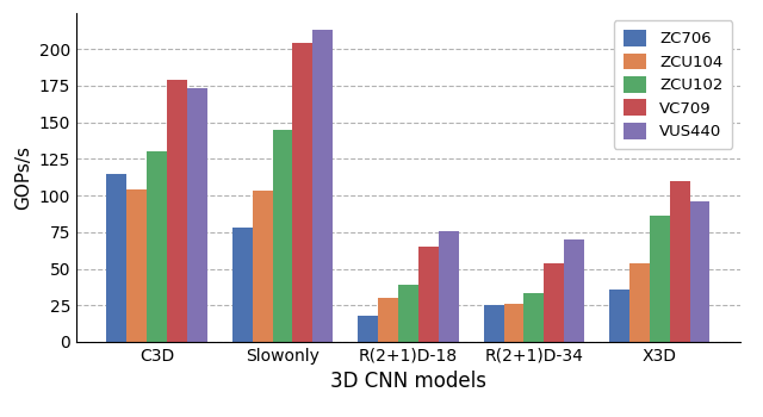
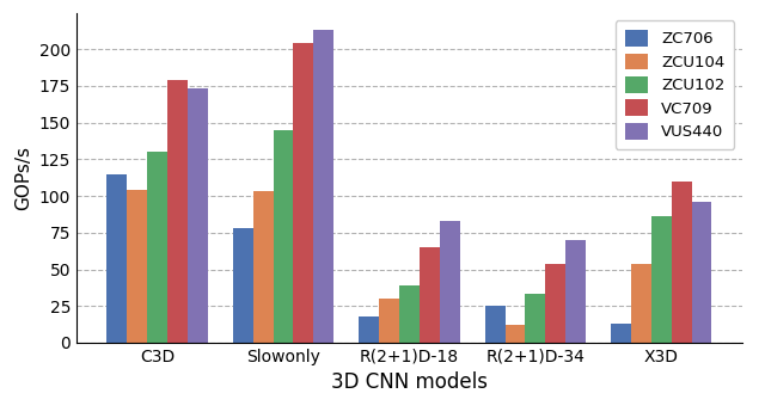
VUS440/R(2+1)D-18: 76 -> 83
ZCU104/R(2+1)D-34: 26 -> 12
ZC706/X3D: 36 -> 13
